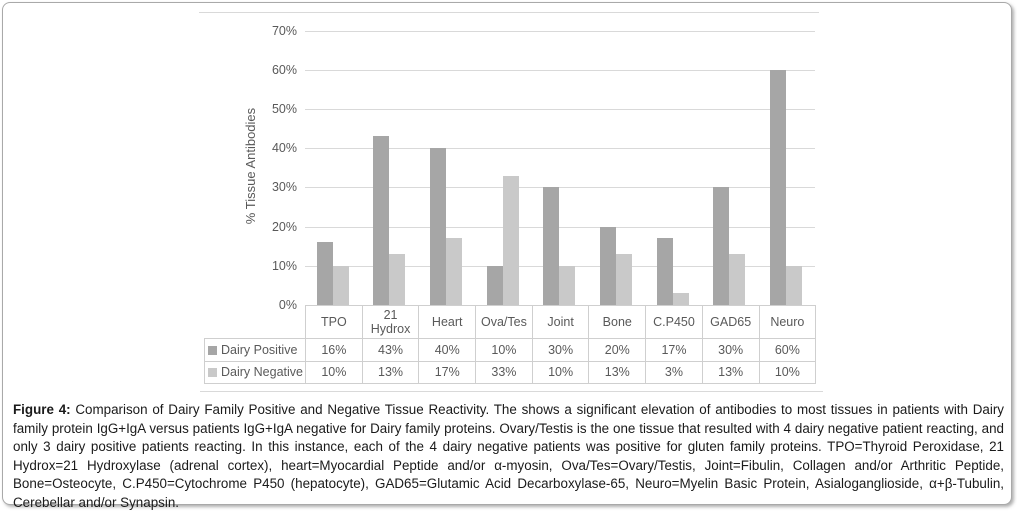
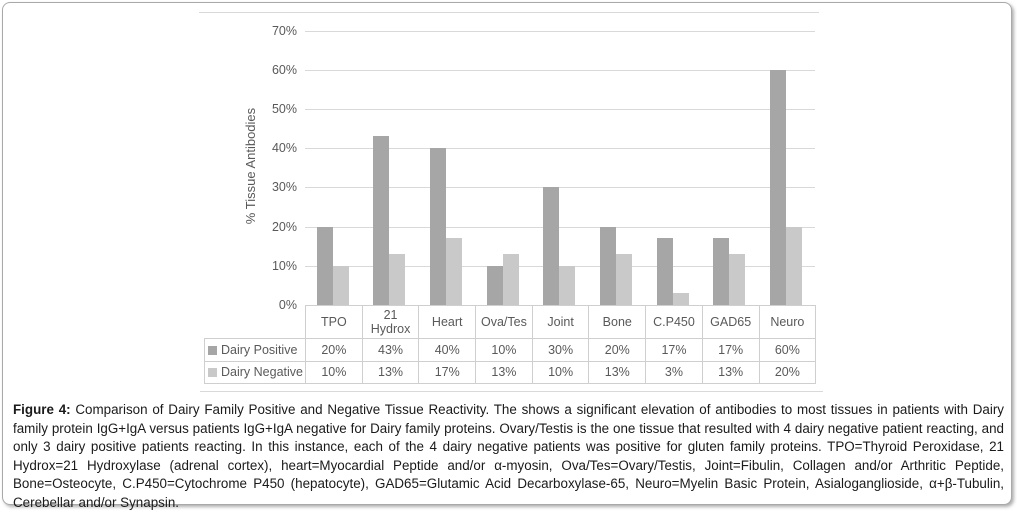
Dairy Positive/TPO: 16% -> 20%
Dairy Negative/Ova/Tes: 33% -> 13%
Dairy Positive/GAD65: 30% -> 17%
Dairy Negative/Neuro: 10% -> 20%
